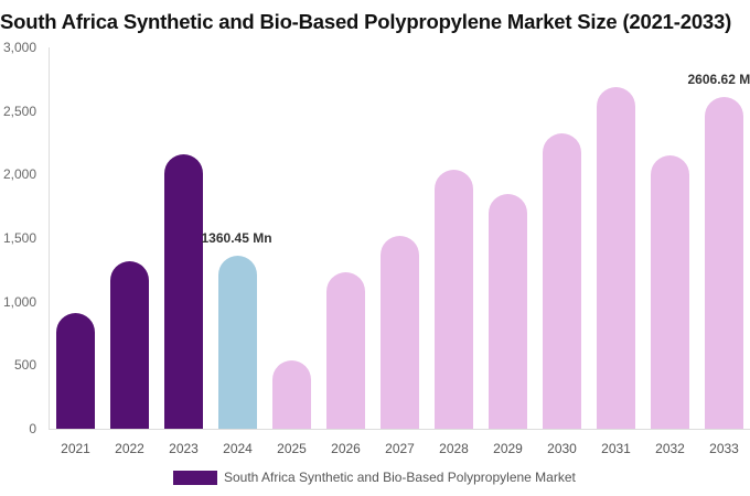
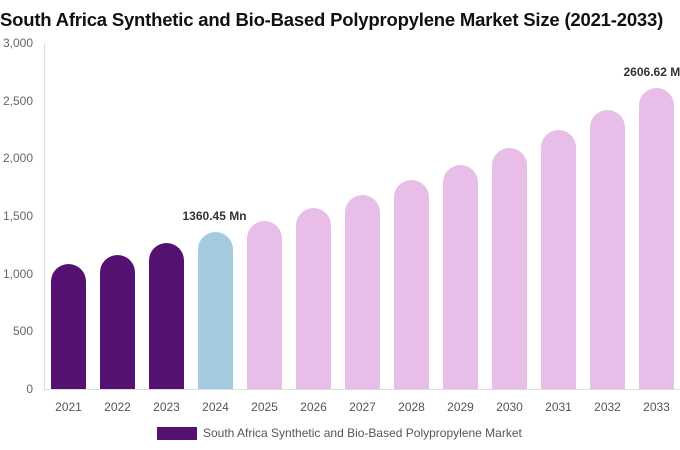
2021: 910 -> 1080
2022: 1320 -> 1160
2023: 2160 -> 1260
2025: 540 -> 1460
2026: 1230 -> 1570
2027: 1520 -> 1680
2028: 2040 -> 1810
2029: 1850 -> 1940
2030: 2320 -> 2090
2031: 2690 -> 2240
2032: 2150 -> 2420
